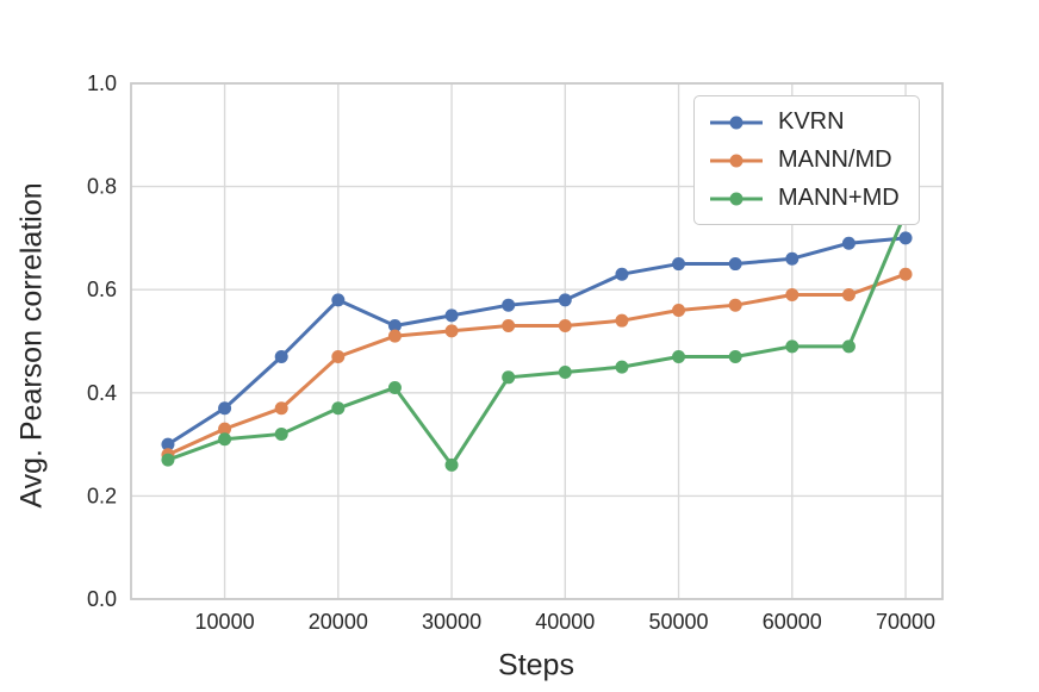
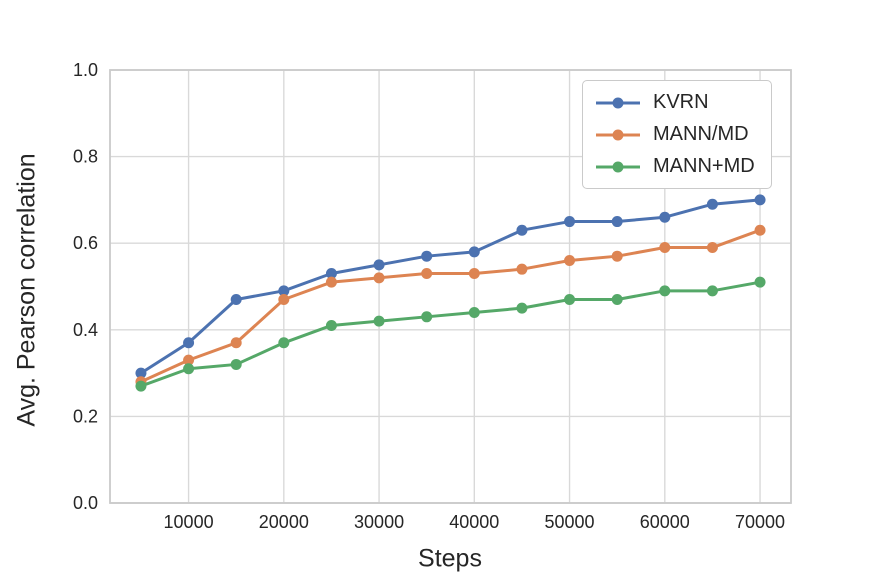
KVRN/20000: 0.58 -> 0.49
MANN+MD/30000: 0.26 -> 0.42
MANN+MD/70000: 0.75 -> 0.51
